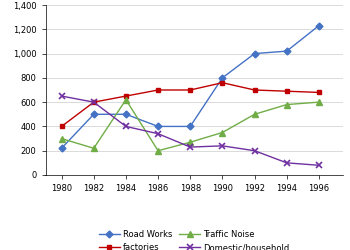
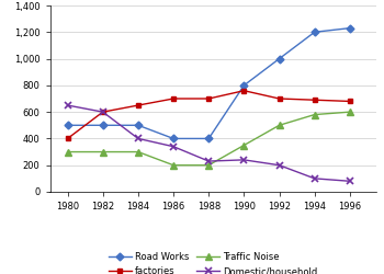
Road Works/1980: 220 -> 500
Traffic Noise/1982: 220 -> 300
Traffic Noise/1984: 620 -> 300
Traffic Noise/1988: 270 -> 200
Road Works/1994: 1,020 -> 1,200
